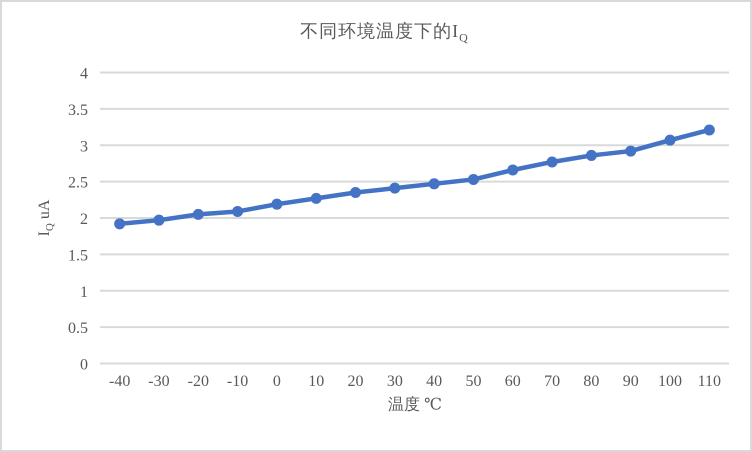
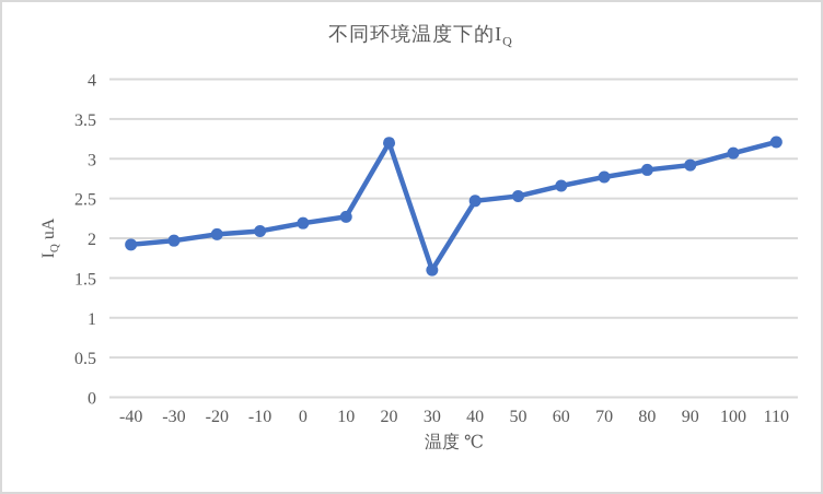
20: 2.4 -> 3.2
30: 2.4 -> 1.6
